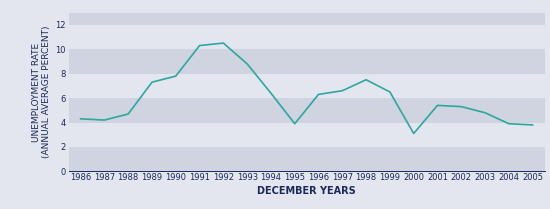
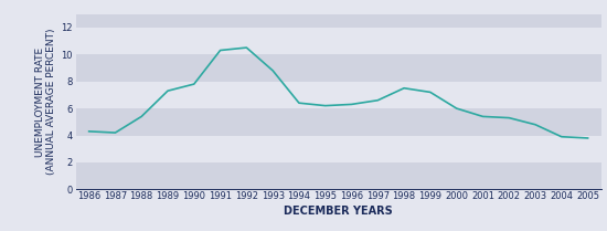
1988: 4.7 -> 5.4
1995: 3.9 -> 6.2
1999: 6.5 -> 7.2
2000: 3.1 -> 6.0
